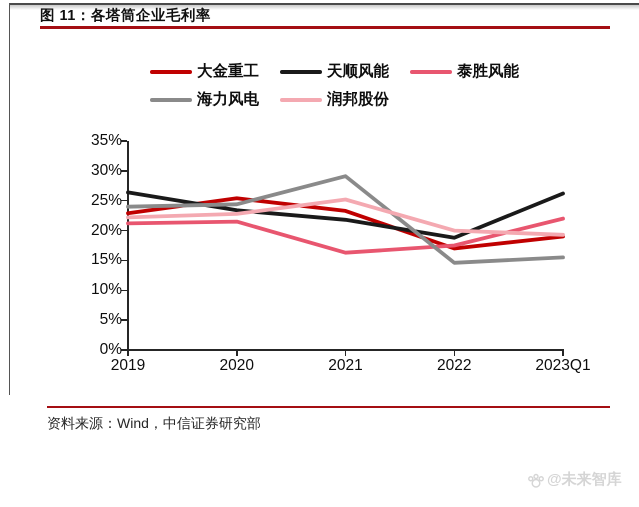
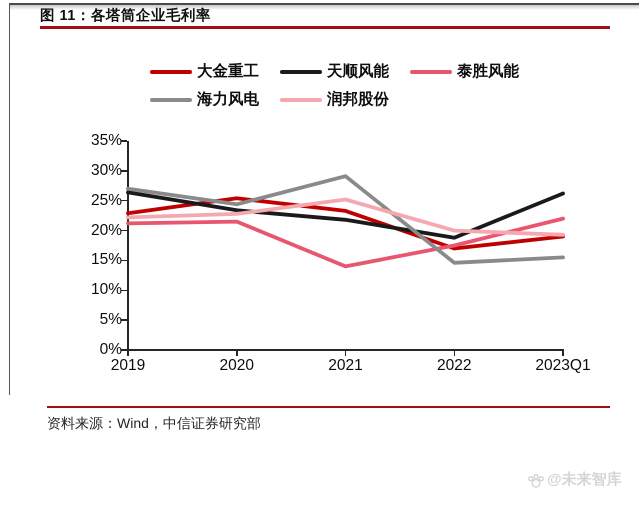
海力风电/2019: 24% -> 27%
泰胜风能/2021: 16% -> 14%
